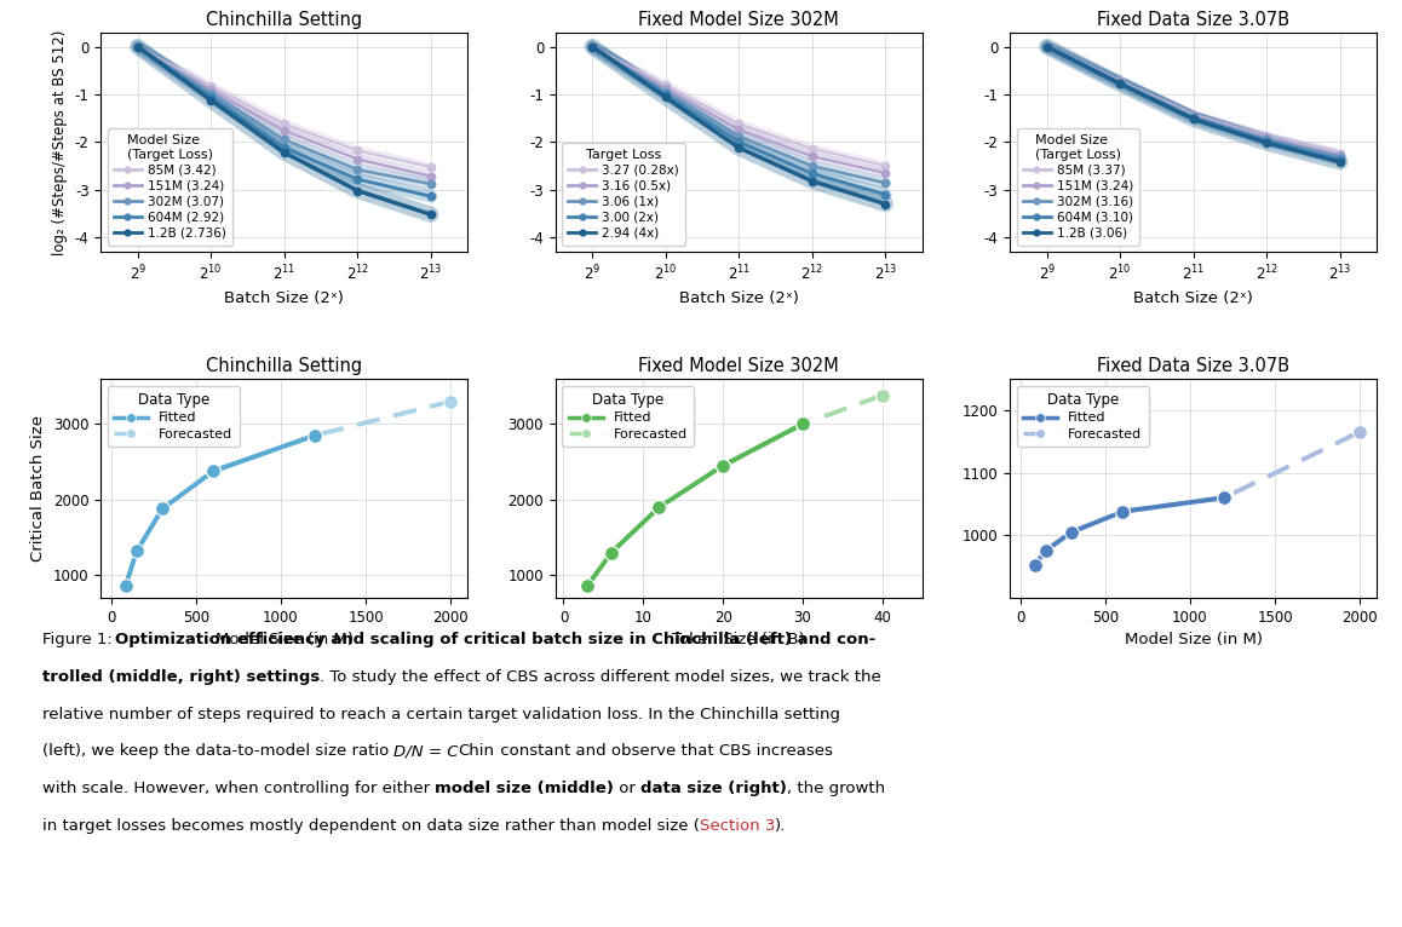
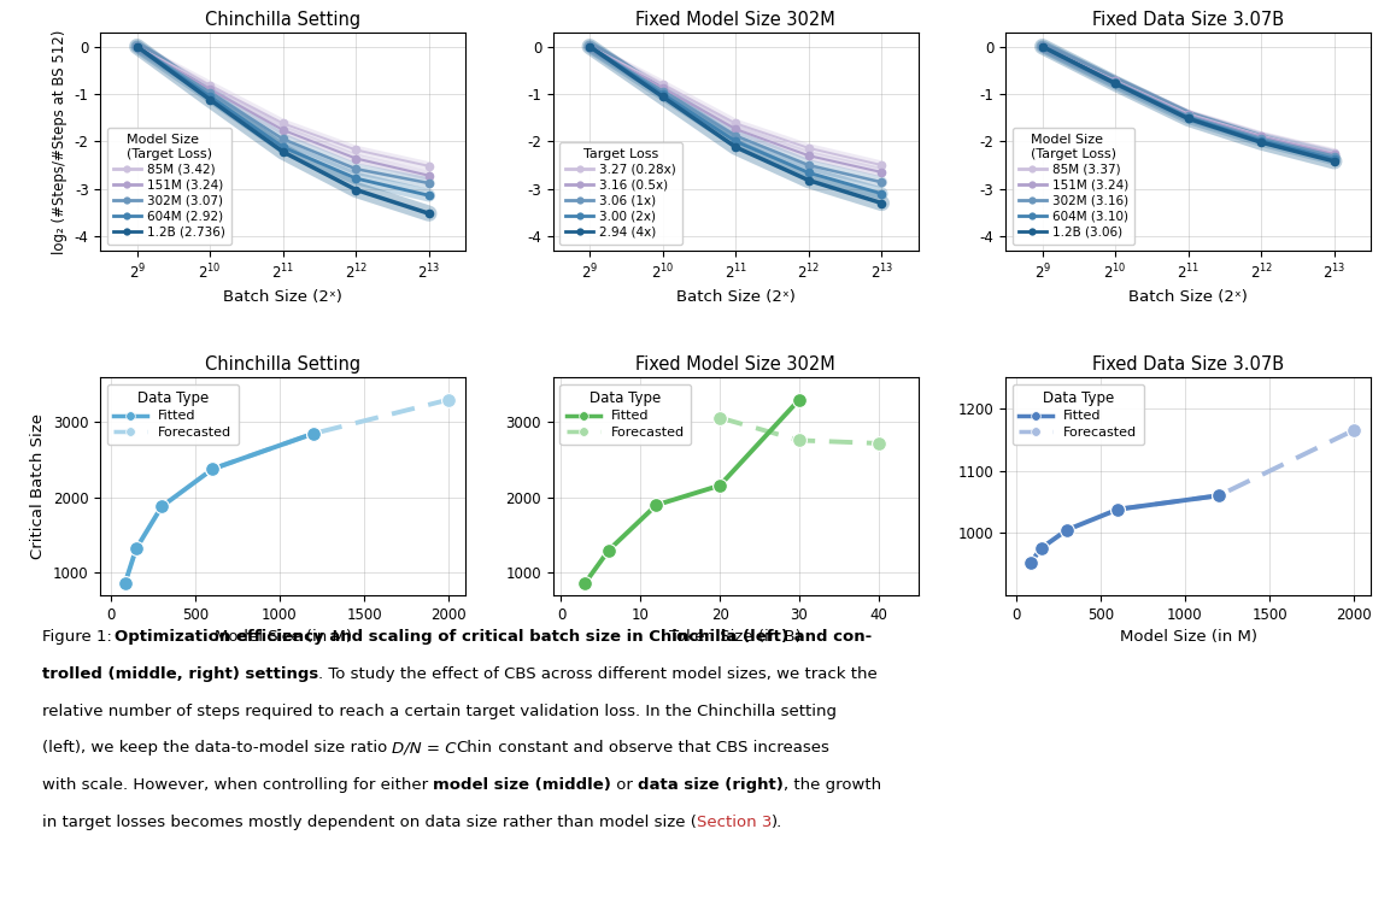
Fitted/20: 2450 -> 2160
Forecasted/20: 2450 -> 3060
Fitted/30: 3000 -> 3300
Forecasted/30: 3000 -> 2760
Forecasted/40: 3380 -> 2720
